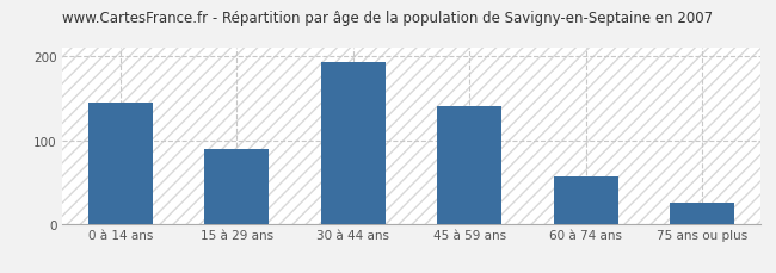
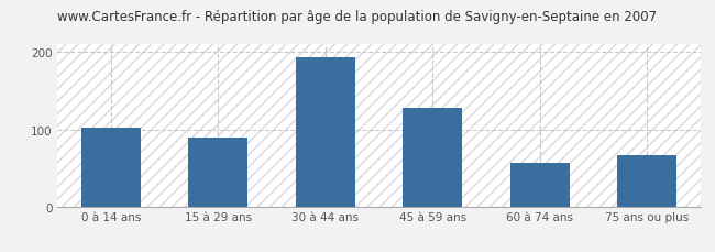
0 à 14 ans: 145 -> 102
45 à 59 ans: 140 -> 128
75 ans ou plus: 25 -> 66
